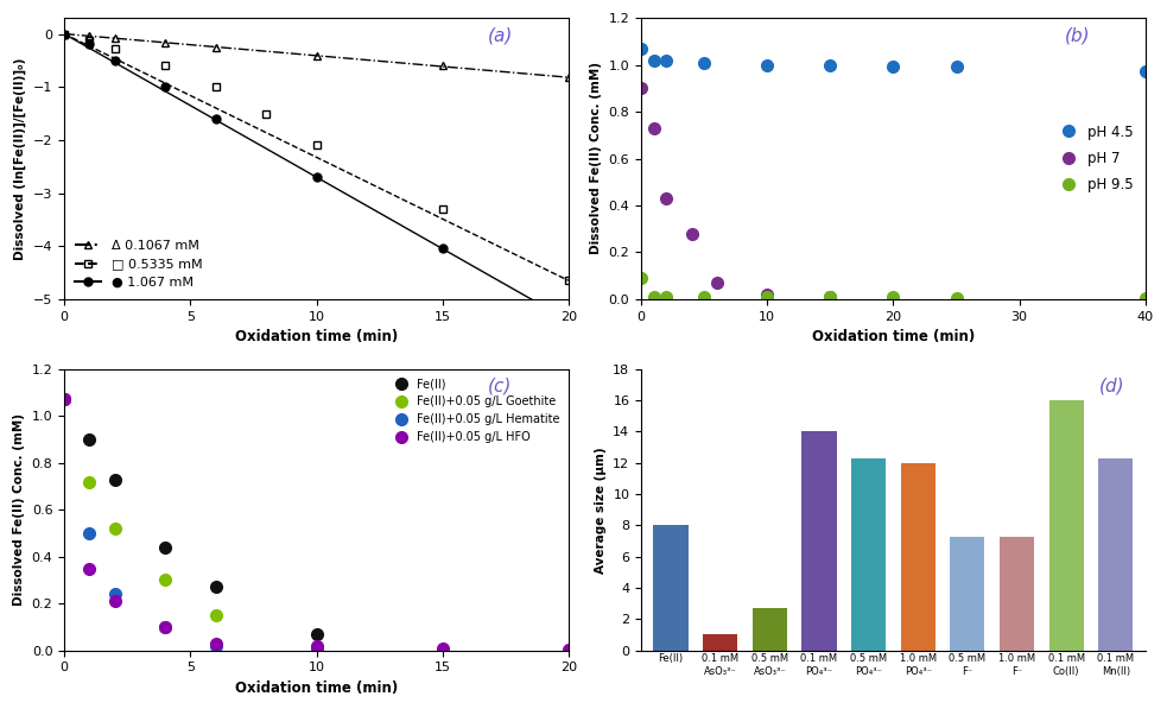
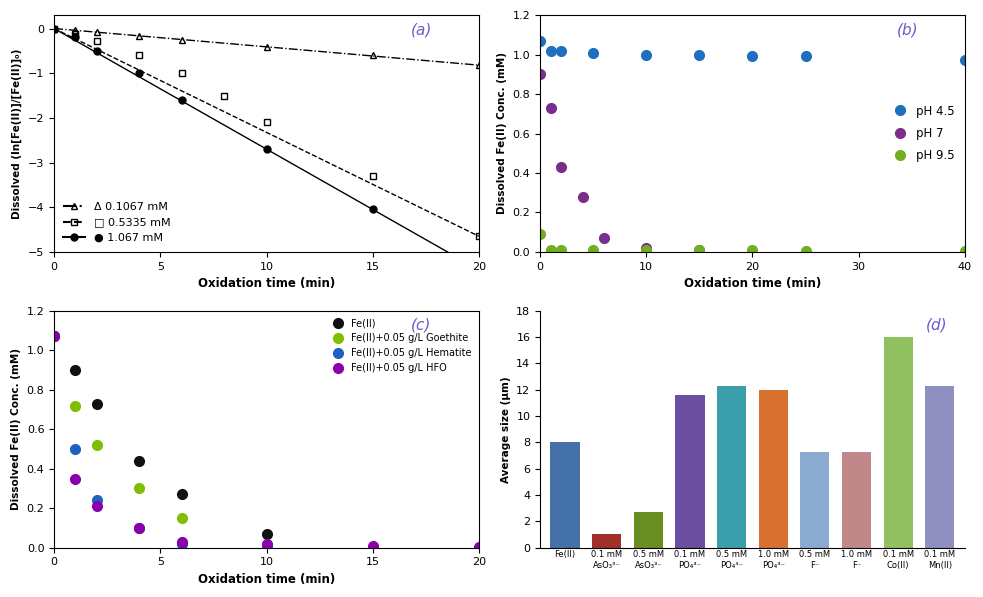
0.1 mM PO₄³⁻: 14.0 -> 11.6
